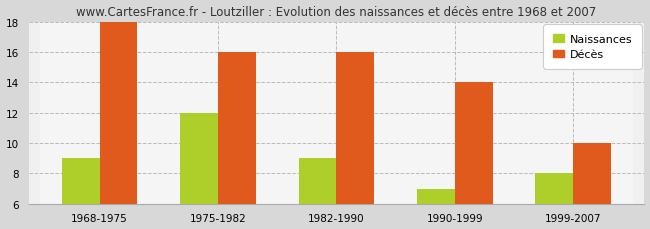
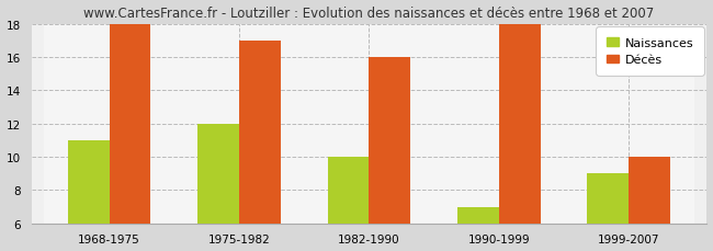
Naissances/1968-1975: 9 -> 11
Décès/1975-1982: 16 -> 17
Naissances/1982-1990: 9 -> 10
Décès/1990-1999: 14 -> 18
Naissances/1999-2007: 8 -> 9
